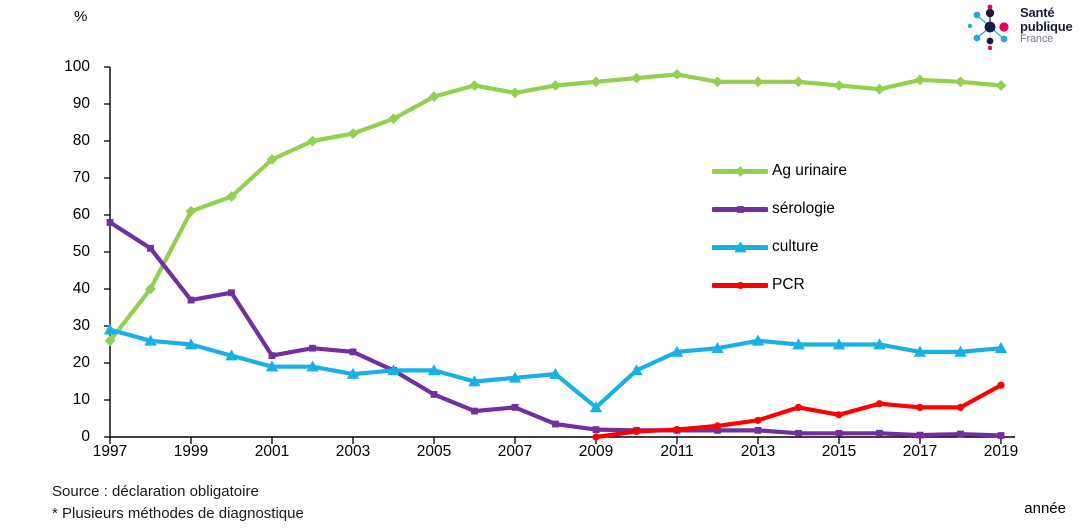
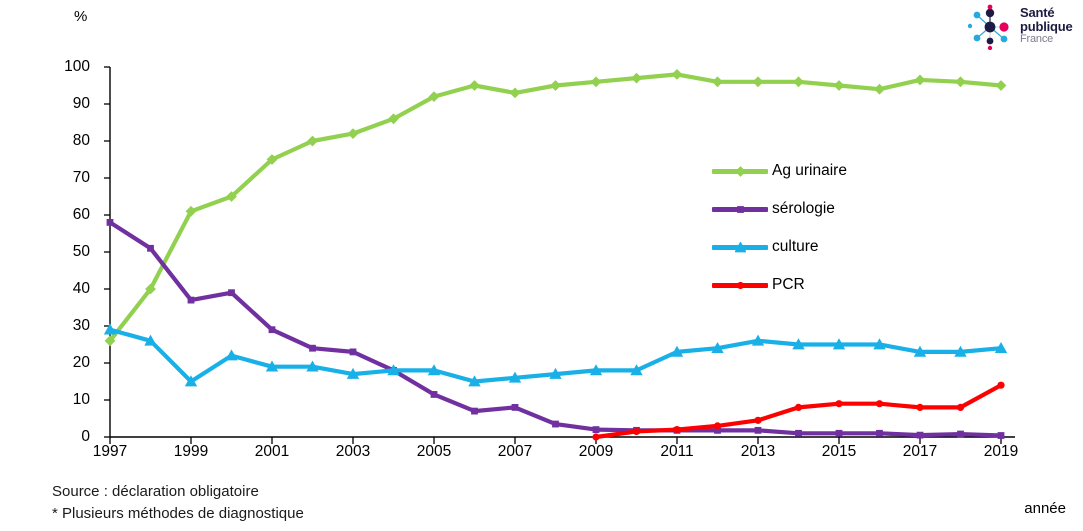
culture/1999: 25 -> 15
sérologie/2001: 22 -> 29
culture/2009: 8 -> 18
PCR/2015: 6 -> 9
